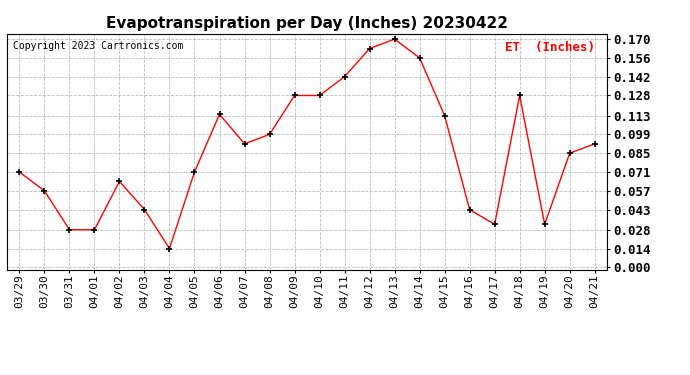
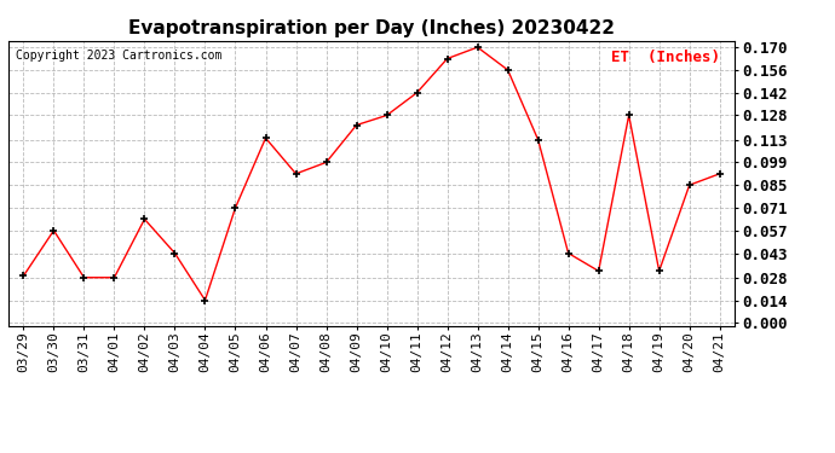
03/29: 0.071 -> 0.029
04/09: 0.128 -> 0.122
